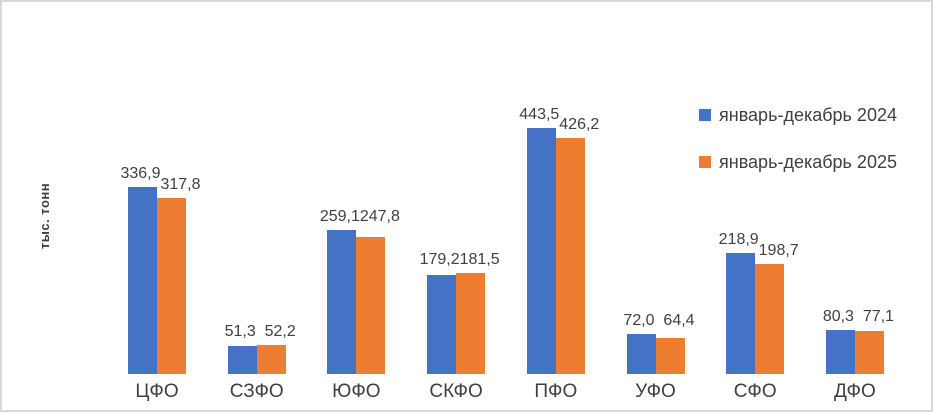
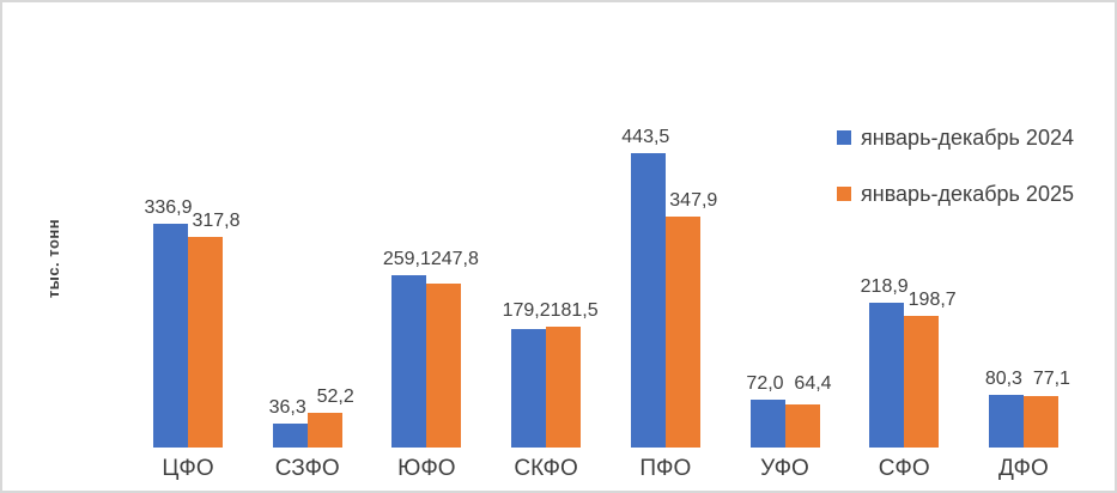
январь-декабрь 2024/СЗФО: 51,3 -> 36,3
январь-декабрь 2025/ПФО: 426,2 -> 347,9
